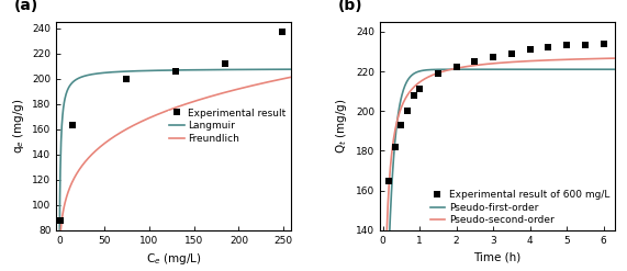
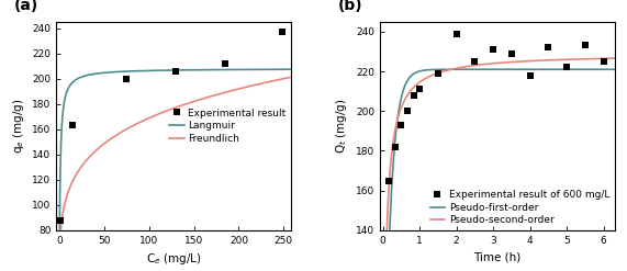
Experimental result of 600 mg/L/2: 222 -> 239
Experimental result of 600 mg/L/3: 227 -> 231
Experimental result of 600 mg/L/4: 231 -> 218
Experimental result of 600 mg/L/5: 233 -> 222
Experimental result of 600 mg/L/6: 234 -> 225
